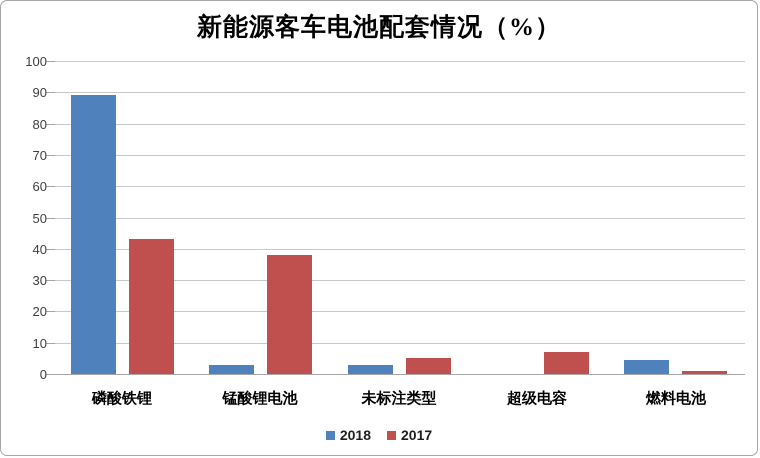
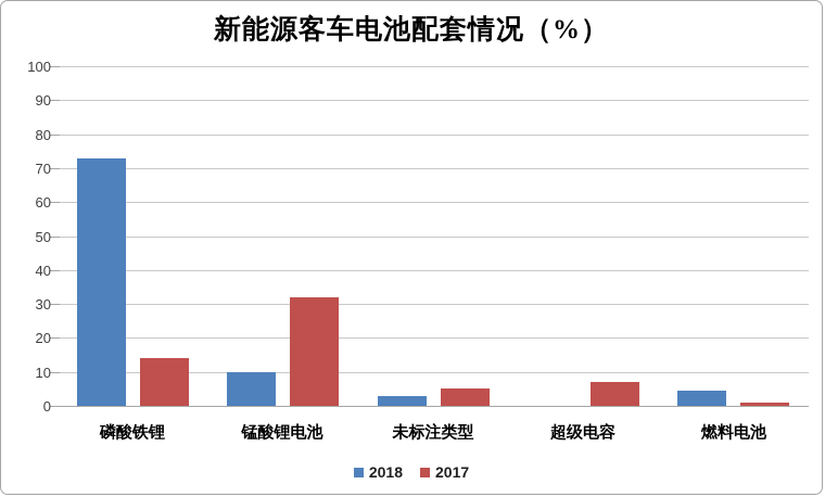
2018/磷酸铁锂: 89 -> 73
2017/磷酸铁锂: 43 -> 14
2018/锰酸锂电池: 3 -> 10
2017/锰酸锂电池: 38 -> 32
